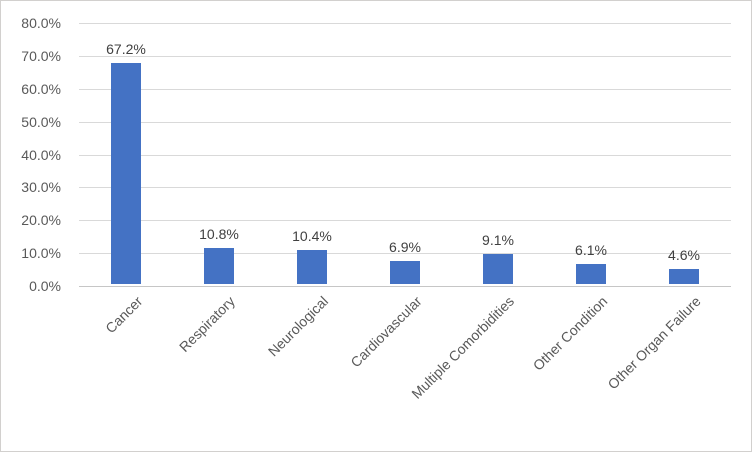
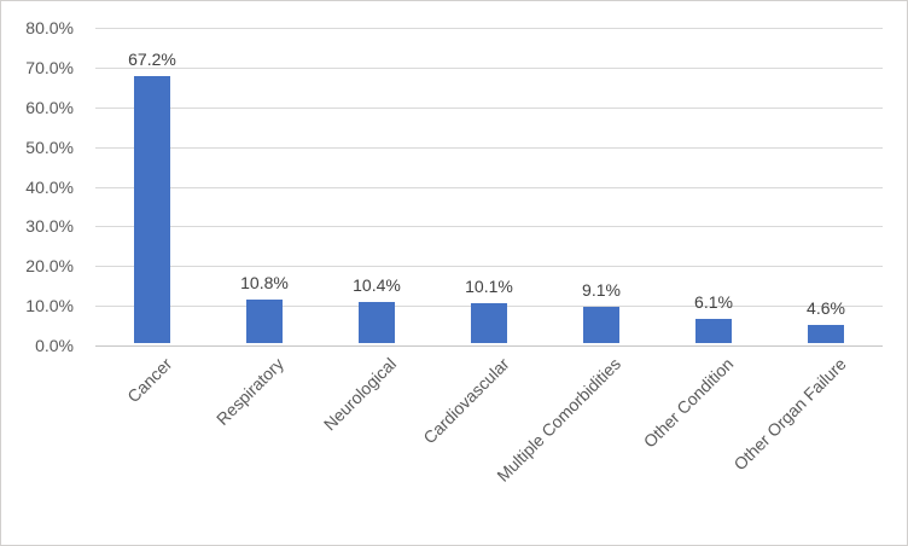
Cardiovascular: 6.9% -> 10.1%
